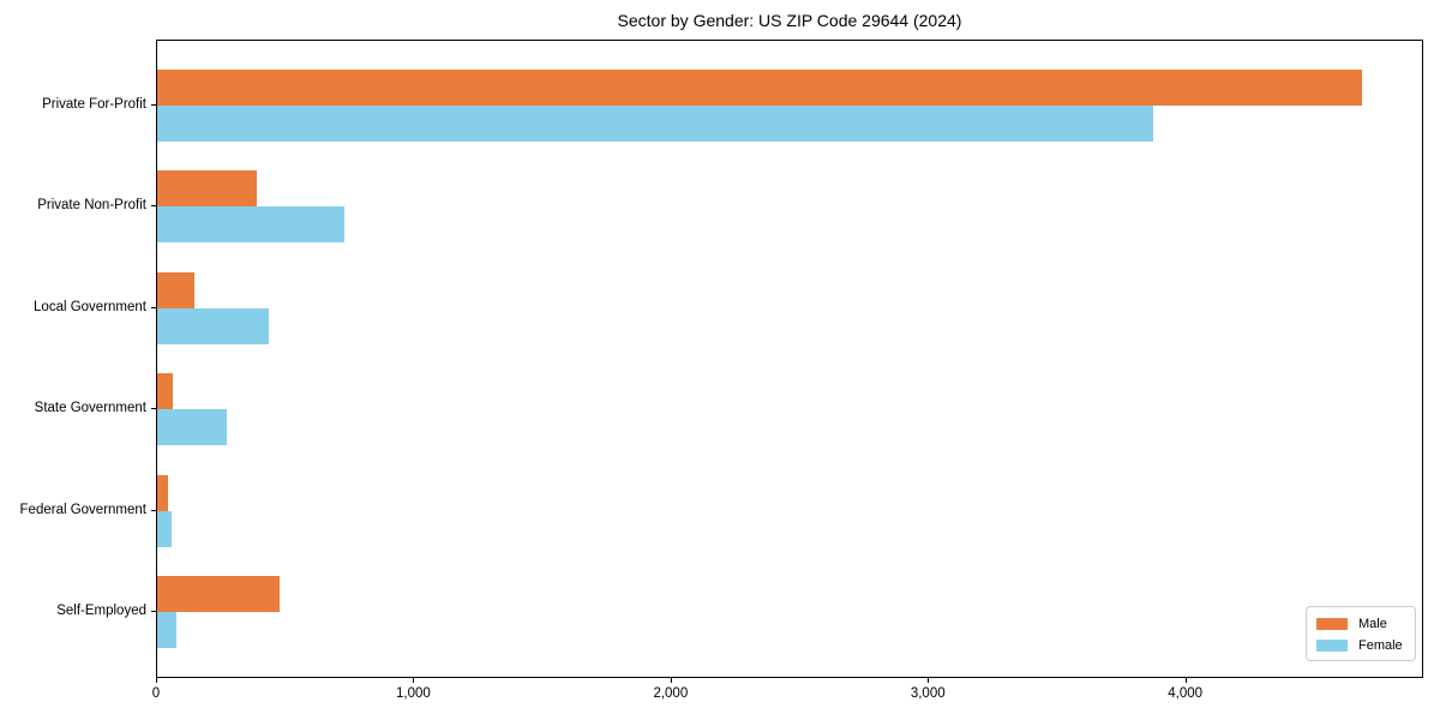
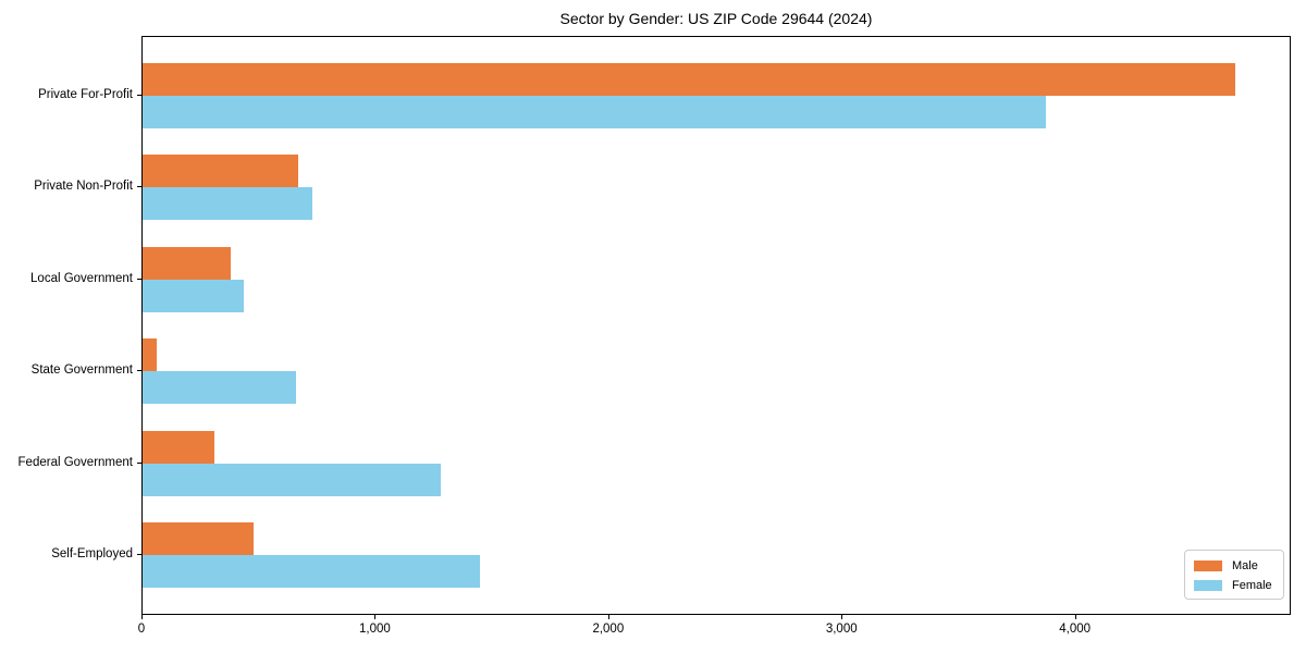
Male/Private Non-Profit: 390 -> 670
Male/Local Government: 140 -> 380
Female/State Government: 270 -> 660
Male/Federal Government: 40 -> 310
Female/Federal Government: 60 -> 1280
Female/Self-Employed: 80 -> 1450
